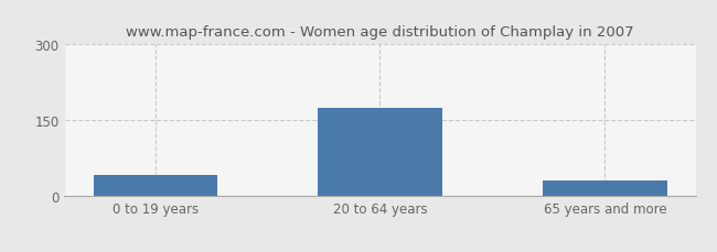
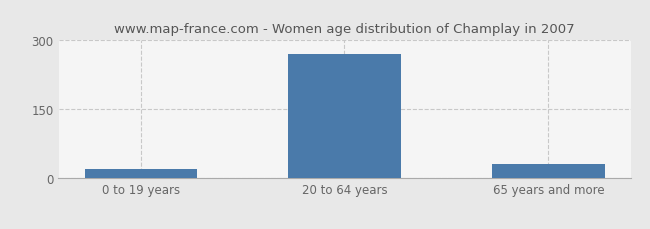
0 to 19 years: 42 -> 20
20 to 64 years: 175 -> 270
